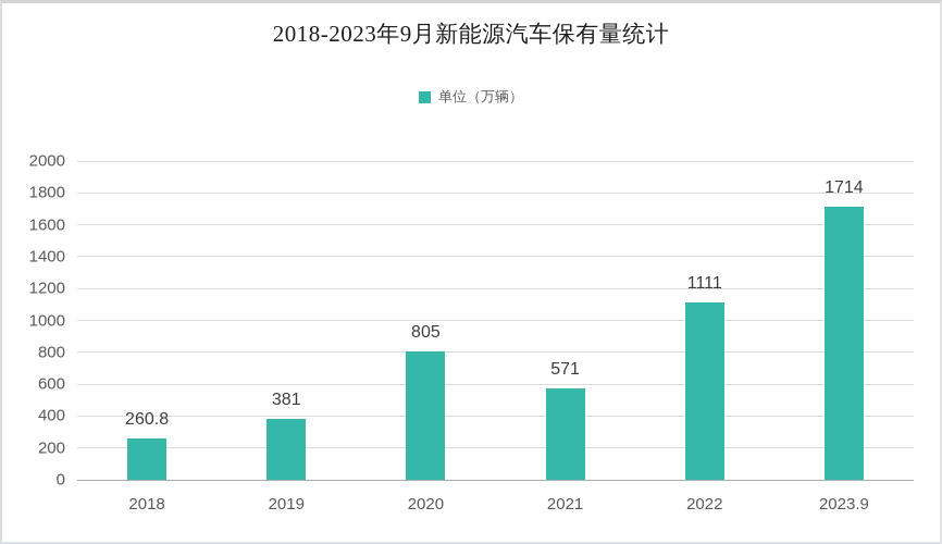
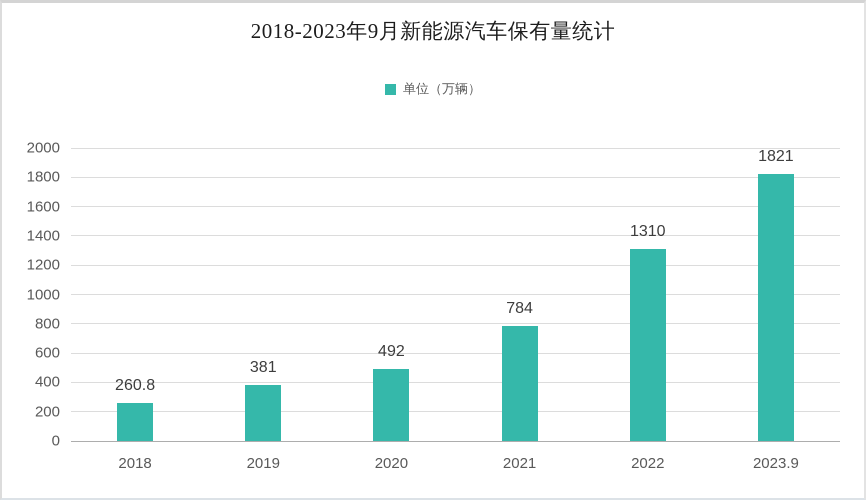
2020: 805 -> 492
2021: 571 -> 784
2022: 1111 -> 1310
2023.9: 1714 -> 1821
